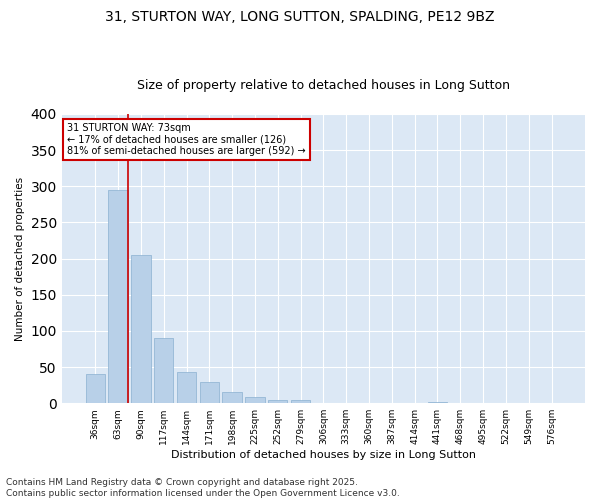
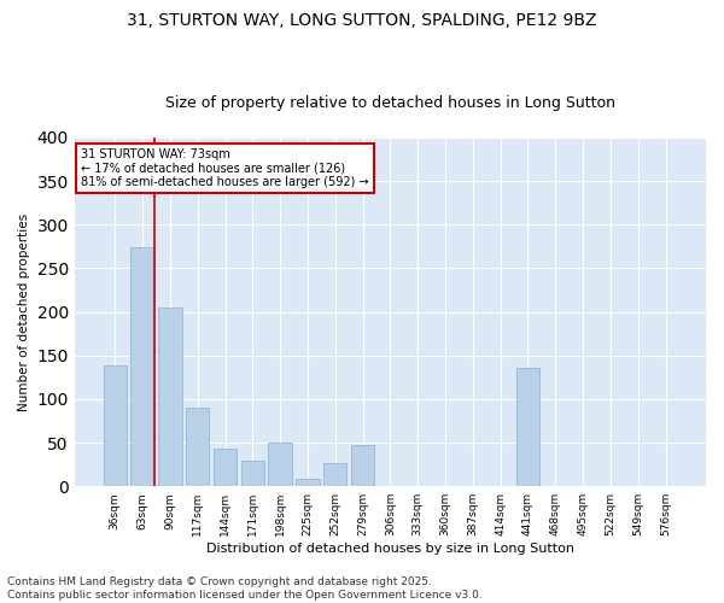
36sqm: 40 -> 138
63sqm: 295 -> 274
198sqm: 16 -> 50
252sqm: 5 -> 26
279sqm: 5 -> 48
441sqm: 2 -> 136
